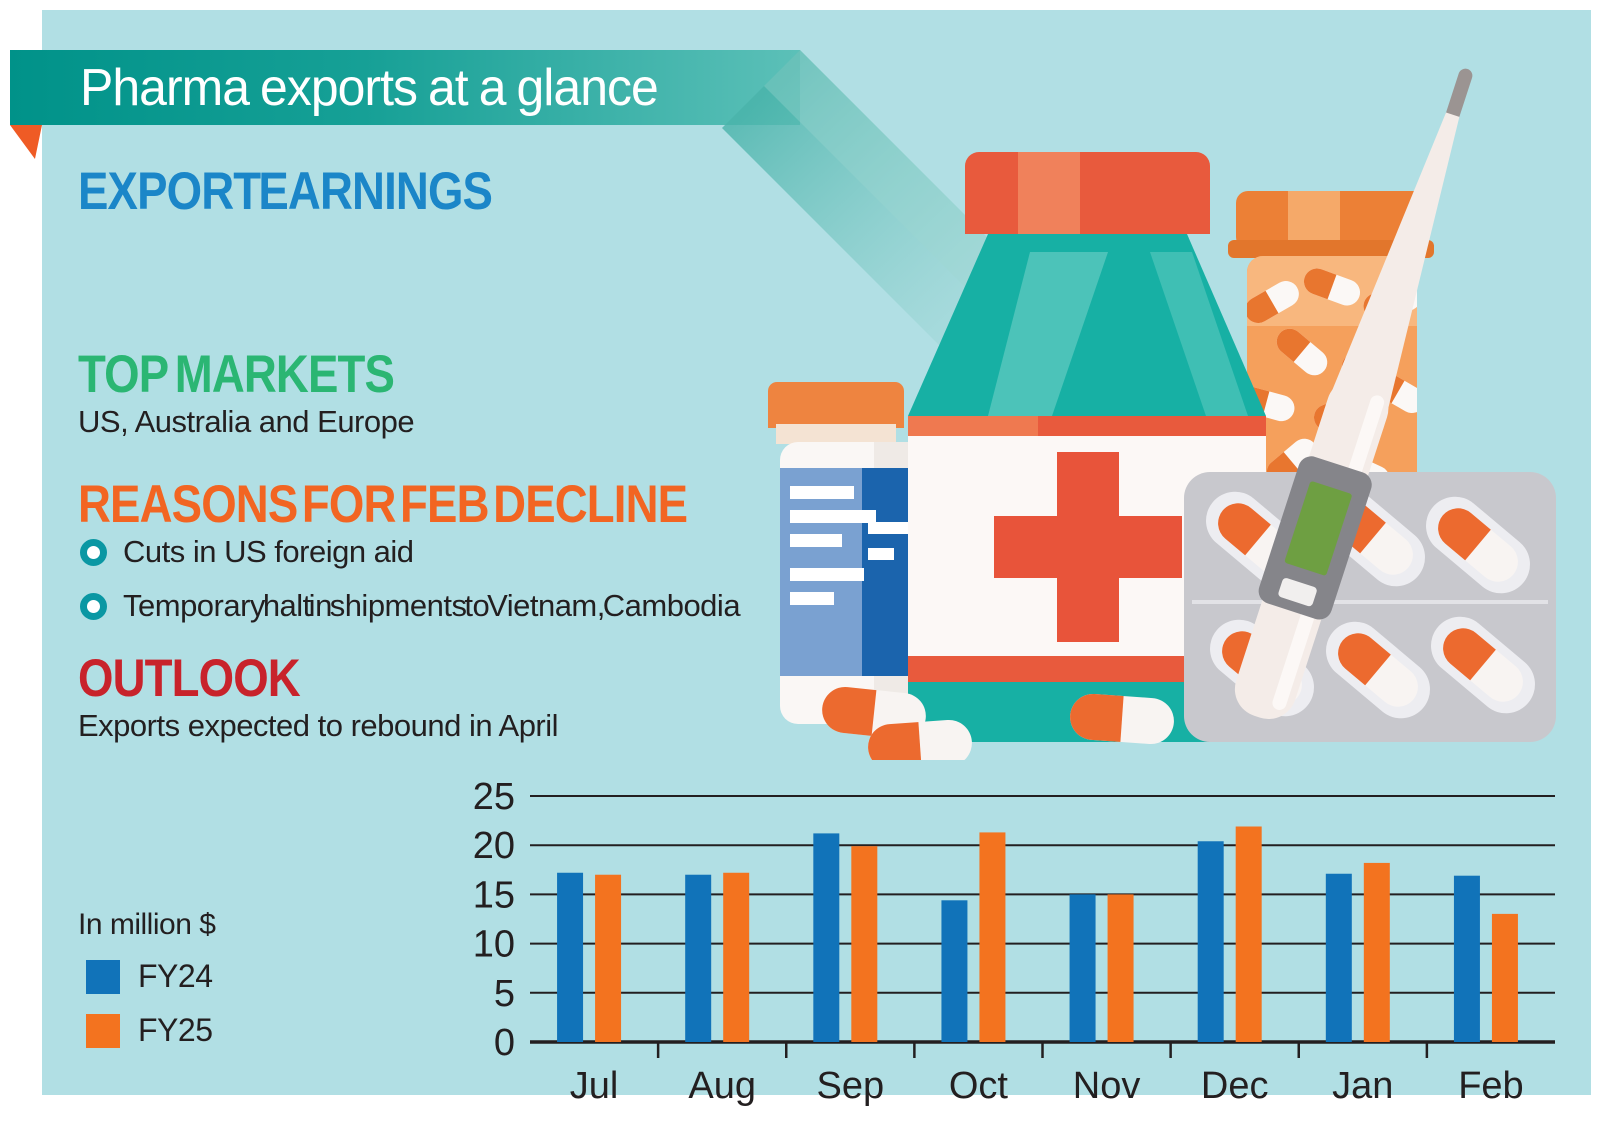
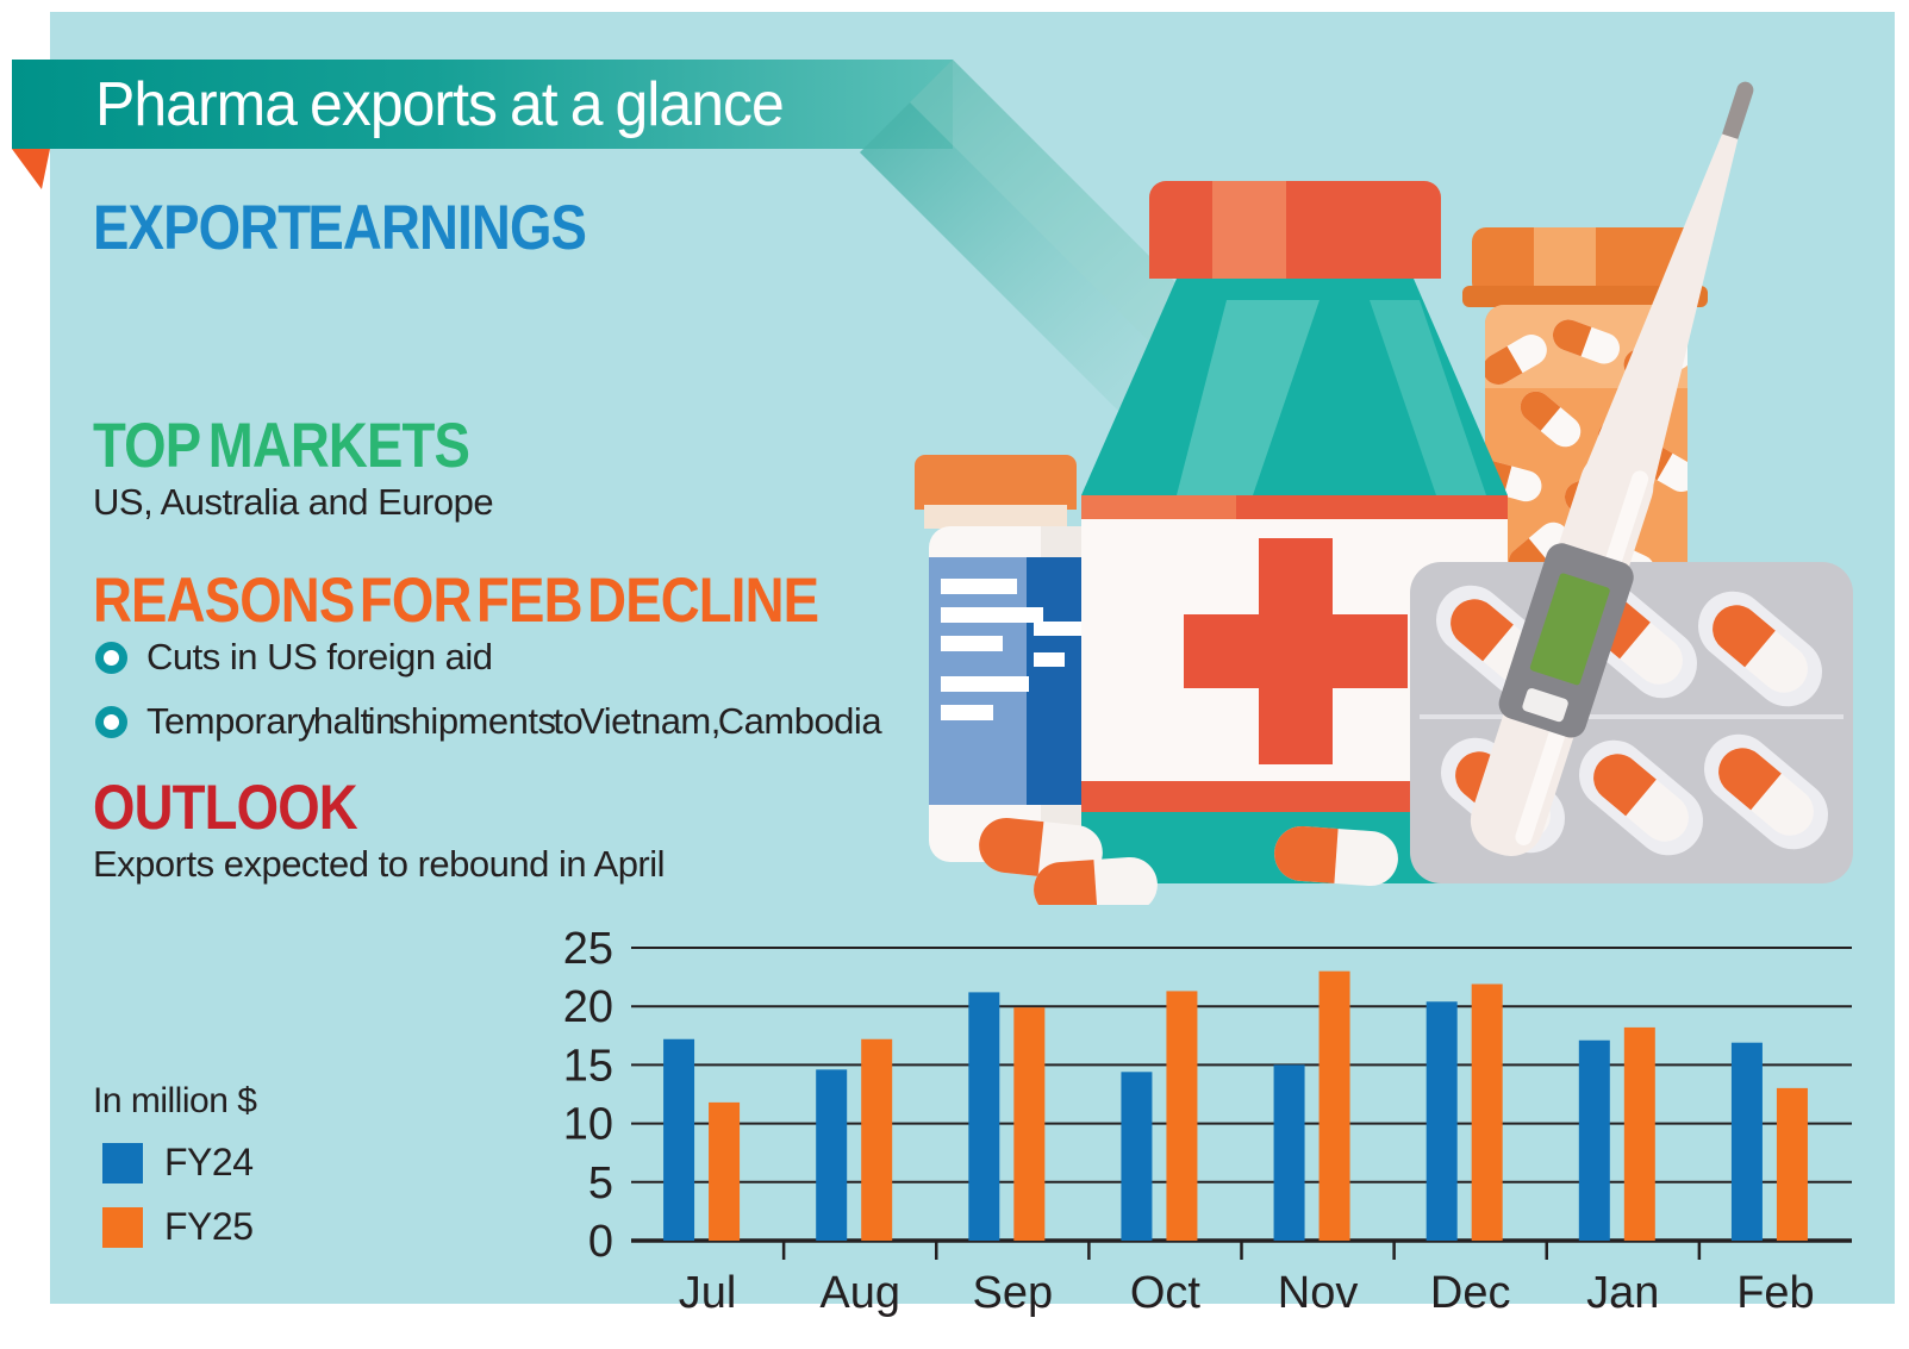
FY25/Jul: 17 -> 12
FY24/Aug: 17 -> 15
FY25/Nov: 15 -> 23
